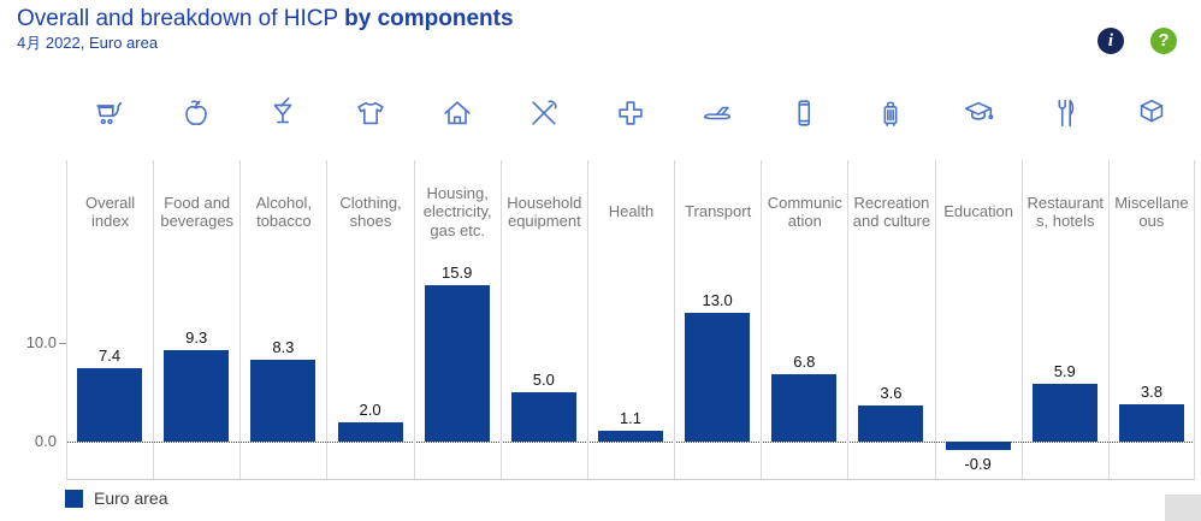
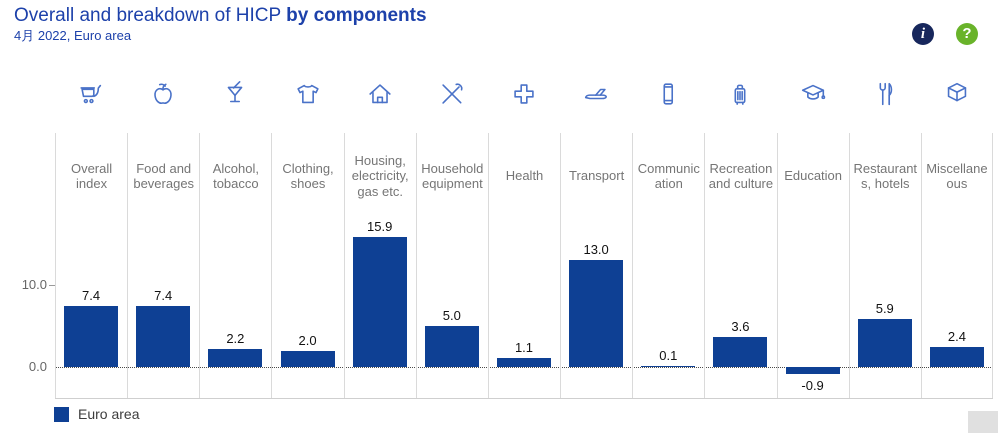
Food and beverages: 9.3 -> 7.4
Alcohol, tobacco: 8.3 -> 2.2
Communication: 6.8 -> 0.1
Miscellaneous: 3.8 -> 2.4
